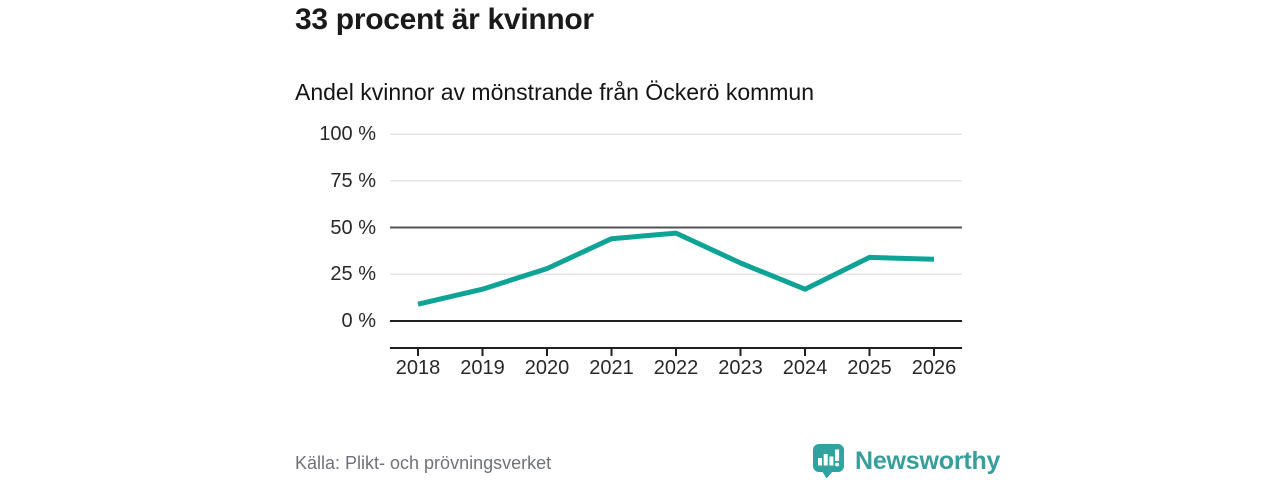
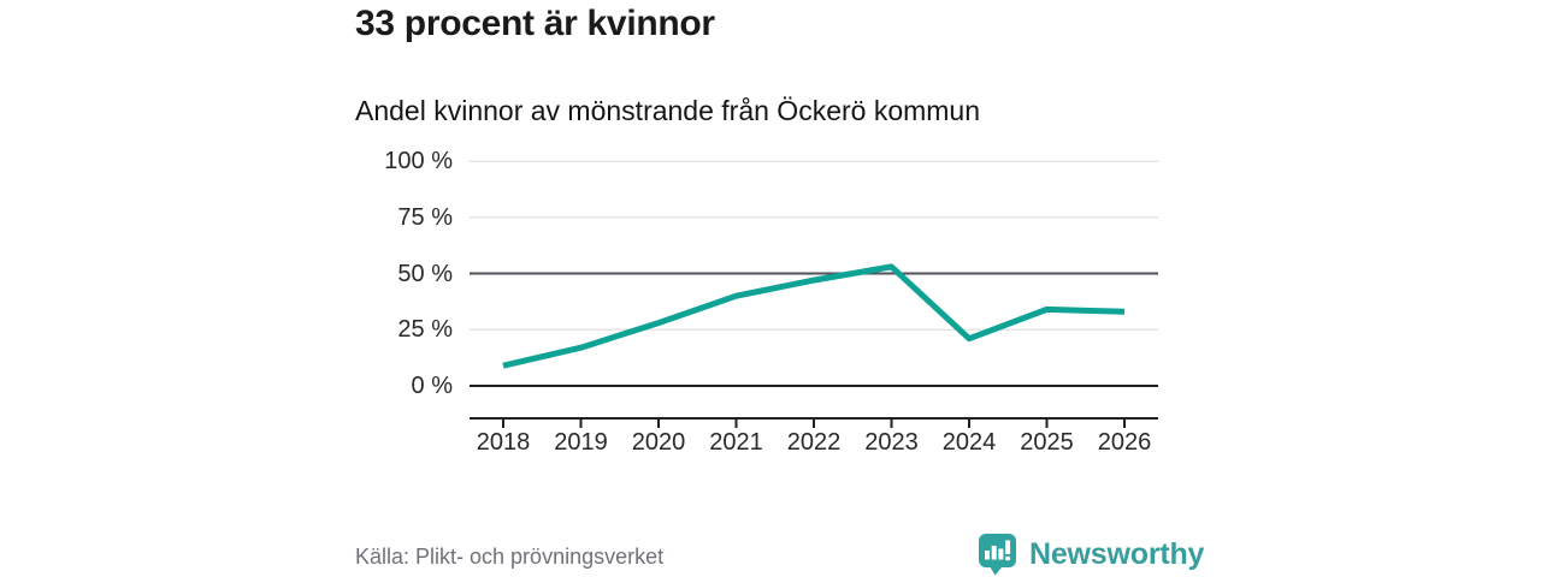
2021: 44% -> 40%
2023: 31% -> 53%
2024: 17% -> 21%
